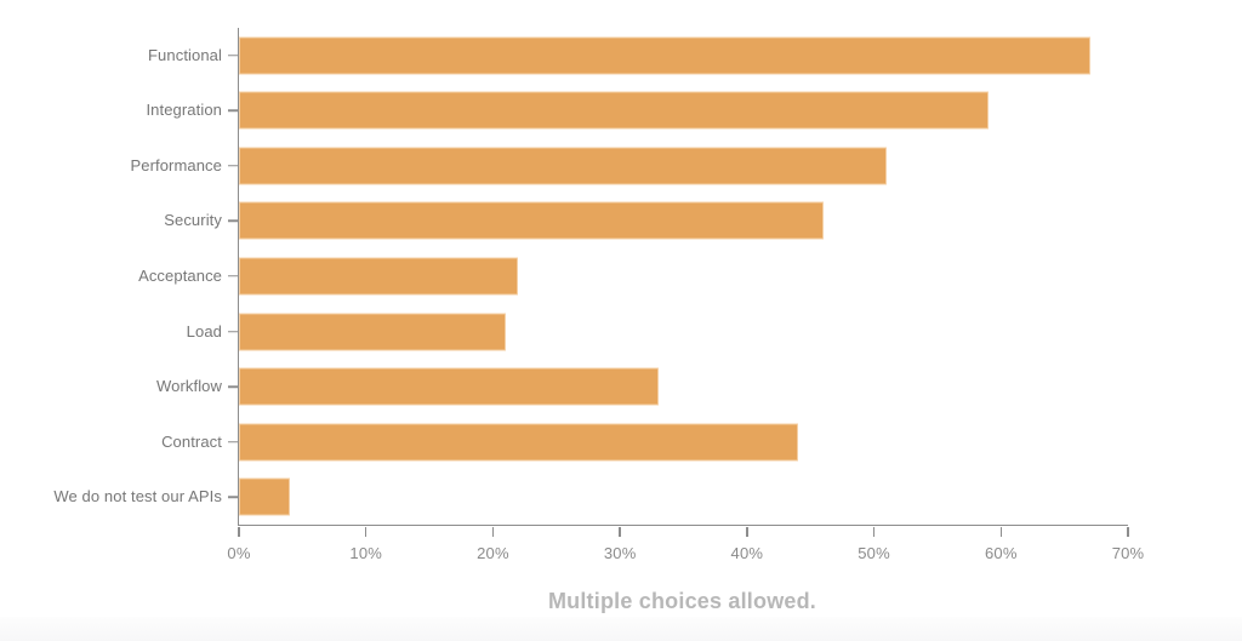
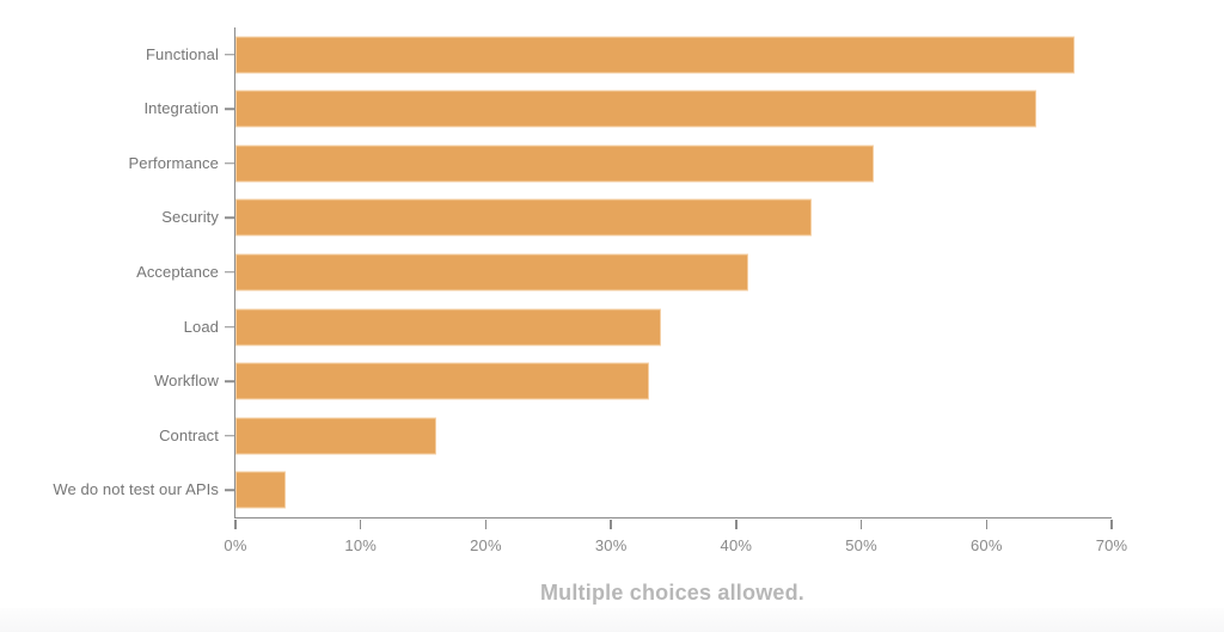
Integration: 59% -> 64%
Acceptance: 22% -> 41%
Load: 21% -> 34%
Contract: 44% -> 16%
